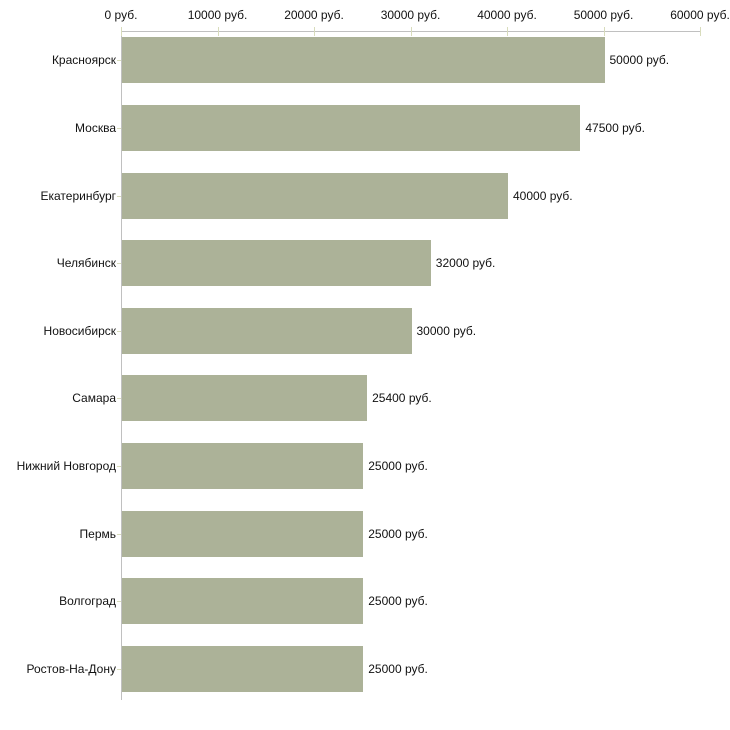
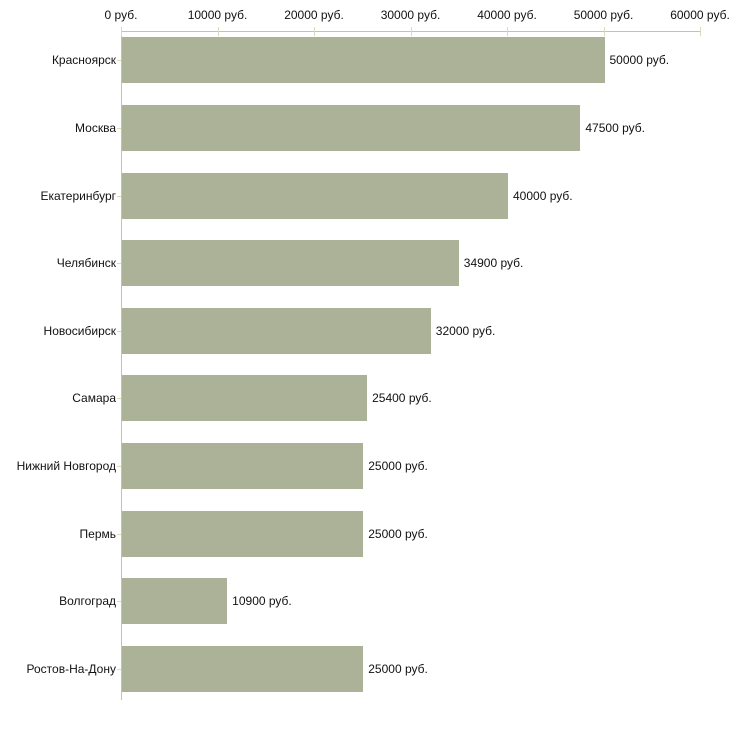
Челябинск: 32000 -> 34900
Новосибирск: 30000 -> 32000
Волгоград: 25000 -> 10900
